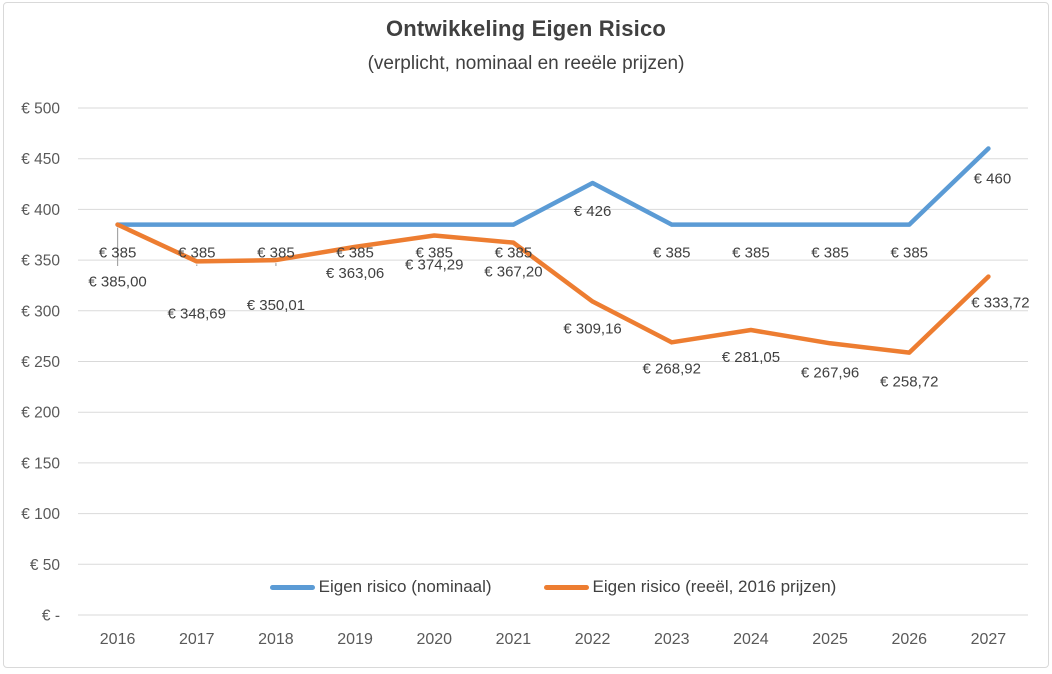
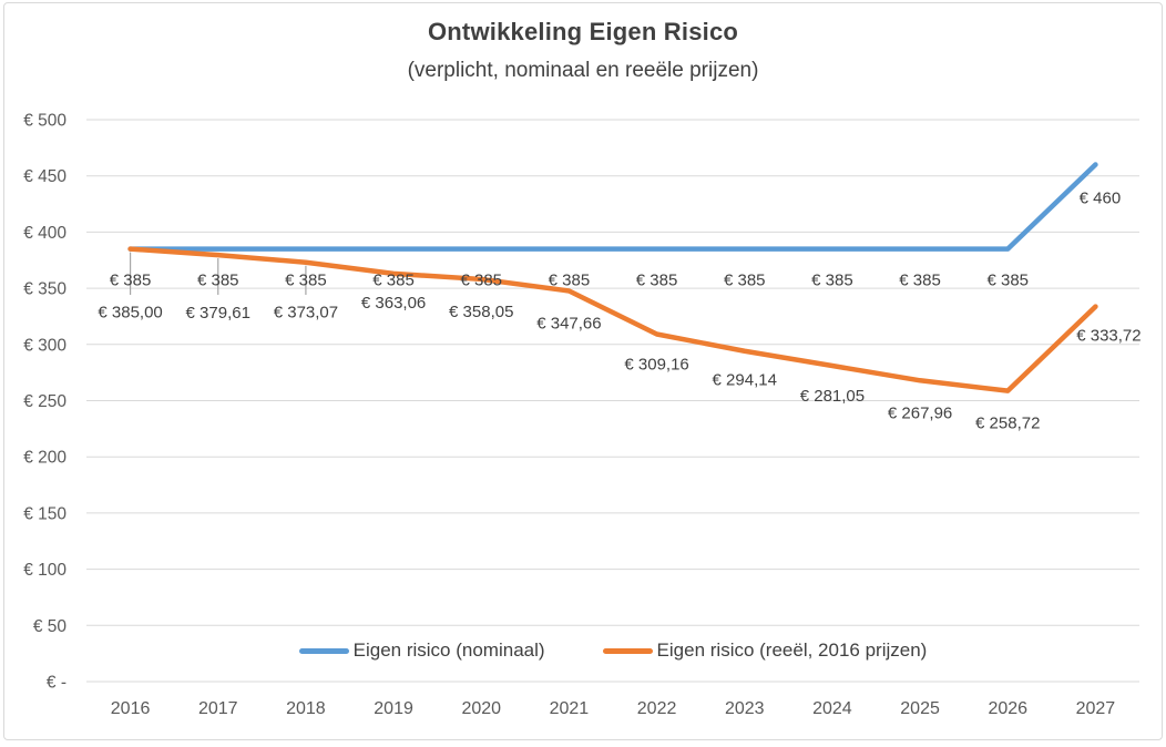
Eigen risico (reeël, 2016 prijzen)/2017: 348,69 -> 379,61
Eigen risico (reeël, 2016 prijzen)/2018: 350,01 -> 373,07
Eigen risico (reeël, 2016 prijzen)/2020: 374,29 -> 358,05
Eigen risico (reeël, 2016 prijzen)/2021: 367,20 -> 347,66
Eigen risico (nominaal)/2022: 426 -> 385
Eigen risico (reeël, 2016 prijzen)/2023: 268,92 -> 294,14
